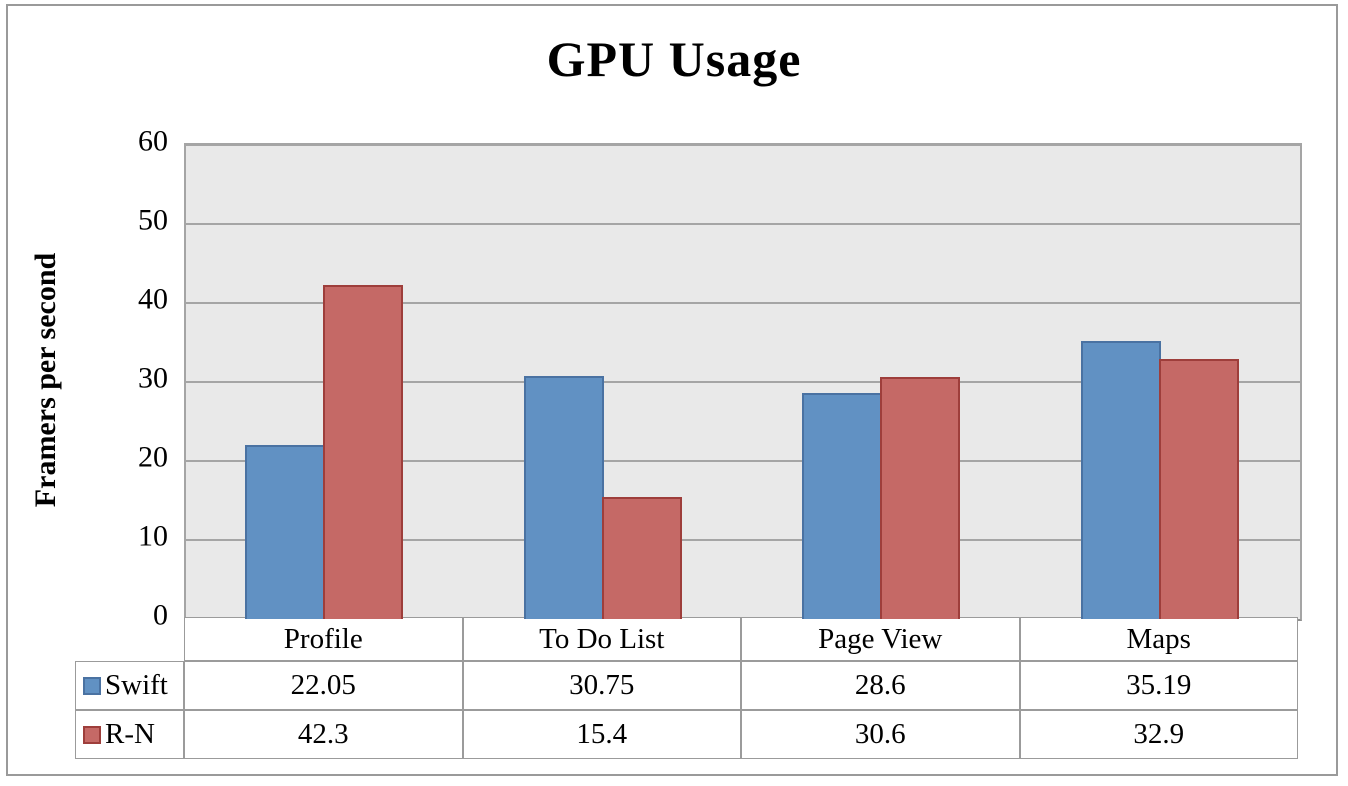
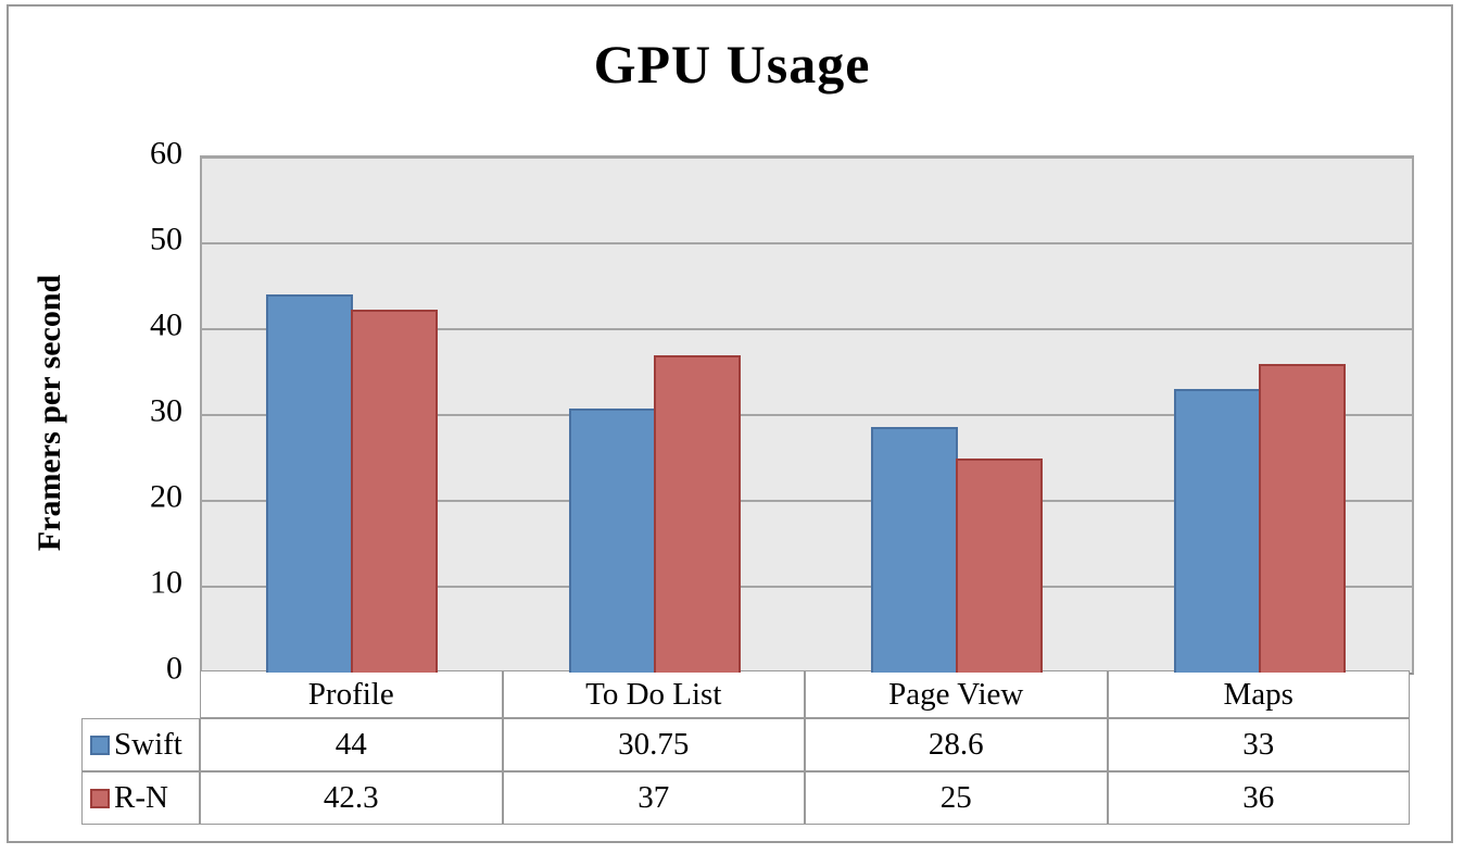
Swift/Profile: 22.05 -> 44
R-N/To Do List: 15.4 -> 37
R-N/Page View: 30.6 -> 25
Swift/Maps: 35.19 -> 33
R-N/Maps: 32.9 -> 36
